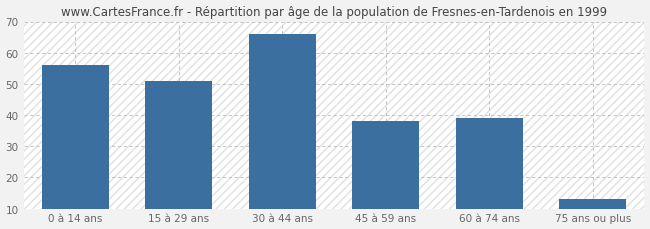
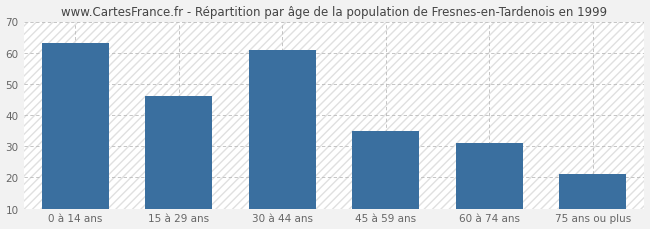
0 à 14 ans: 56 -> 63
15 à 29 ans: 51 -> 46
30 à 44 ans: 66 -> 61
45 à 59 ans: 38 -> 35
60 à 74 ans: 39 -> 31
75 ans ou plus: 13 -> 21
